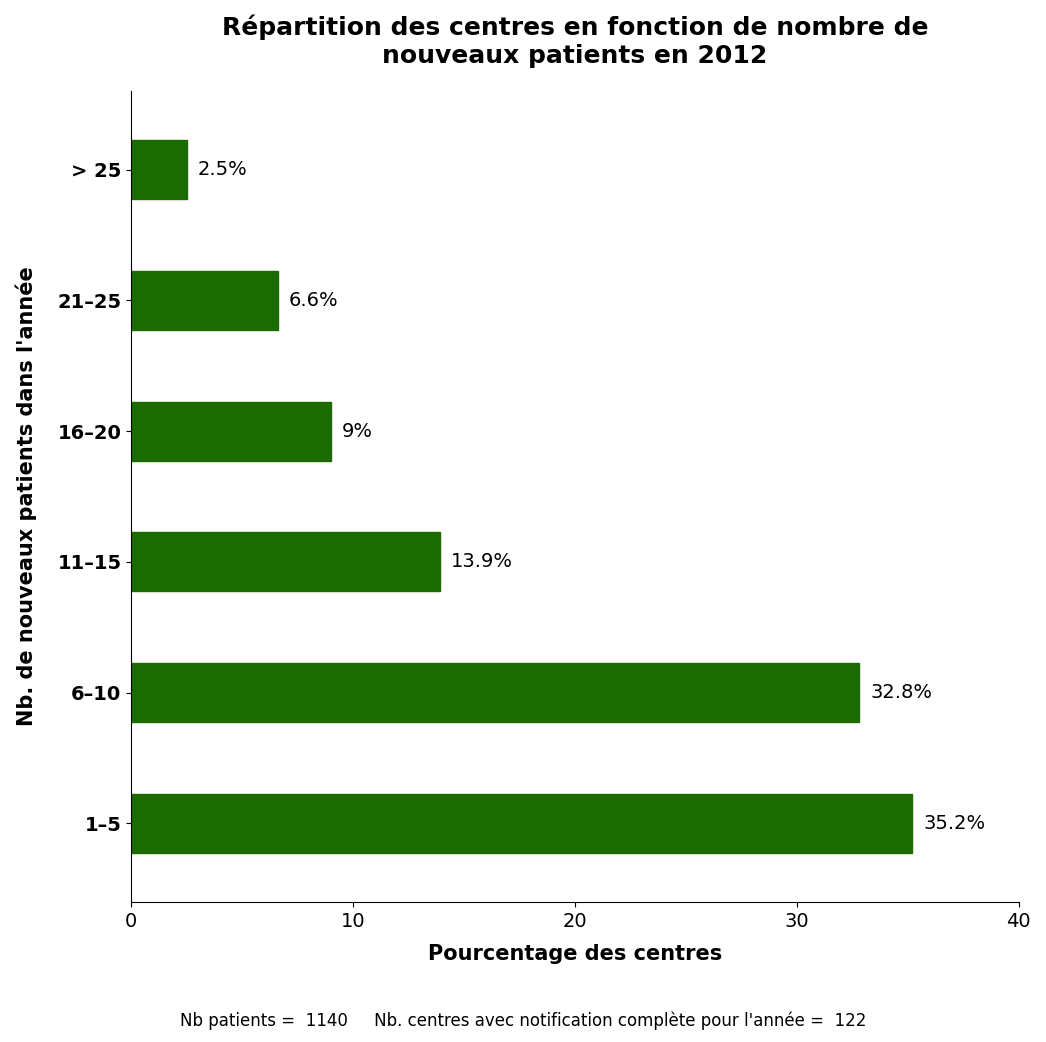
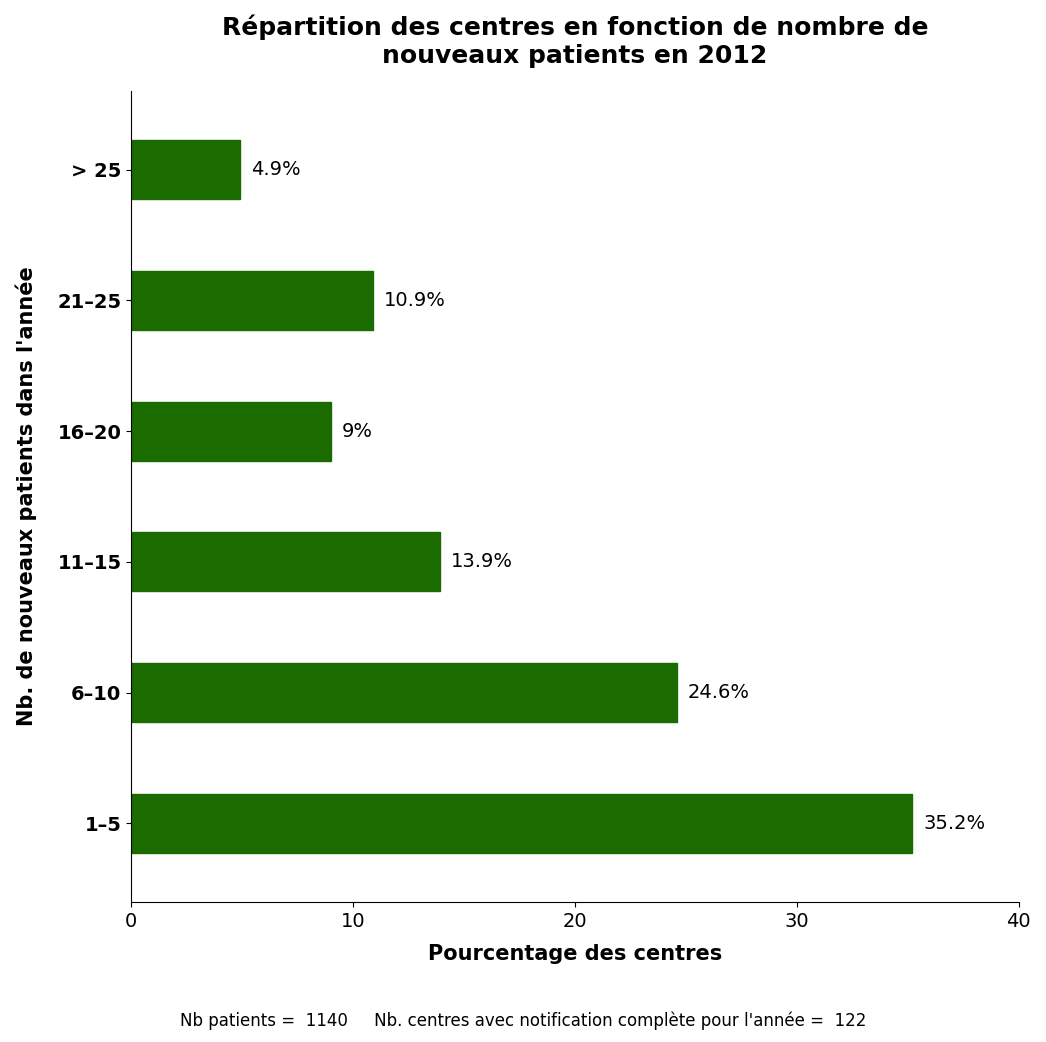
> 25: 2.5% -> 4.9%
21–25: 6.6% -> 10.9%
6–10: 32.8% -> 24.6%
